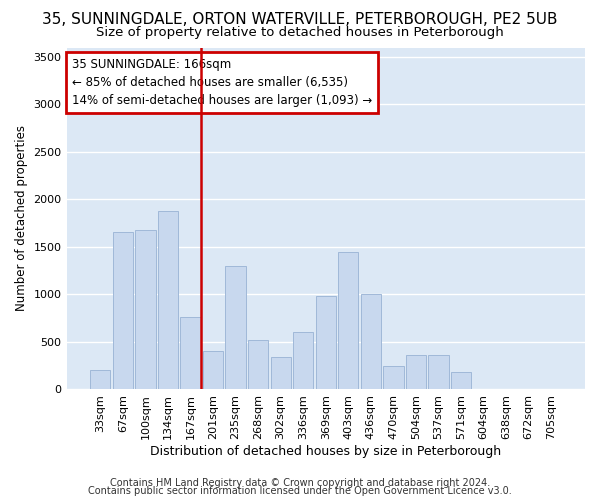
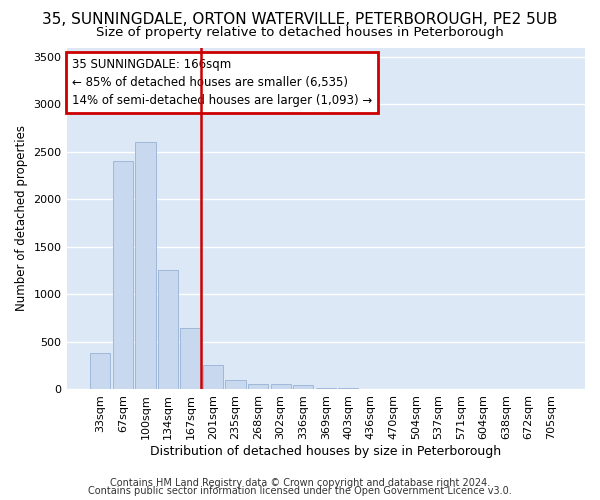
33sqm: 200 -> 380
67sqm: 1660 -> 2400
100sqm: 1680 -> 2600
134sqm: 1880 -> 1250
167sqm: 760 -> 640
201sqm: 400 -> 250
235sqm: 1300 -> 100
268sqm: 520 -> 60
302sqm: 340 -> 60
336sqm: 600 -> 40
369sqm: 980 -> 20
403sqm: 1440 -> 10
436sqm: 1000 -> 0
470sqm: 240 -> 0
504sqm: 360 -> 0
537sqm: 360 -> 0
571sqm: 180 -> 0
